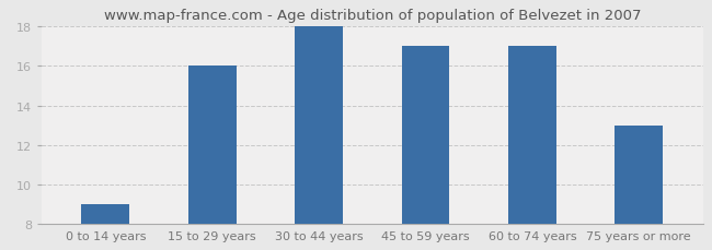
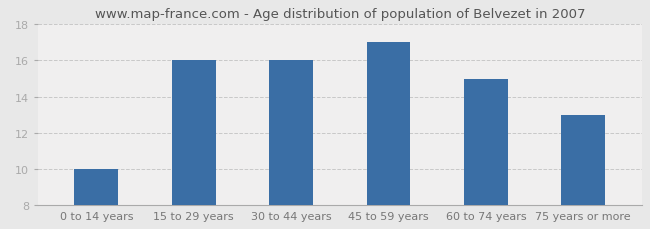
0 to 14 years: 9 -> 10
30 to 44 years: 18 -> 16
60 to 74 years: 17 -> 15
